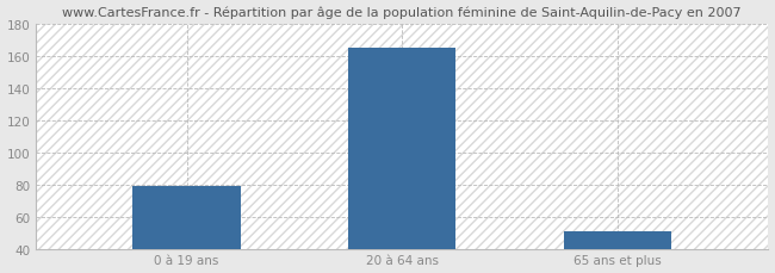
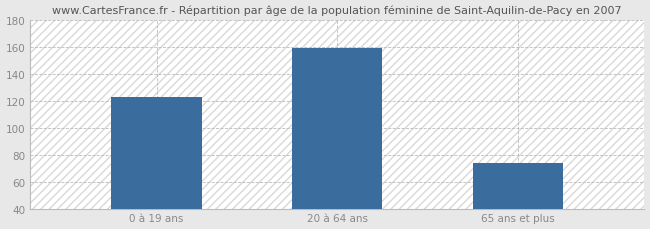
0 à 19 ans: 79 -> 123
20 à 64 ans: 165 -> 159
65 ans et plus: 51 -> 74
